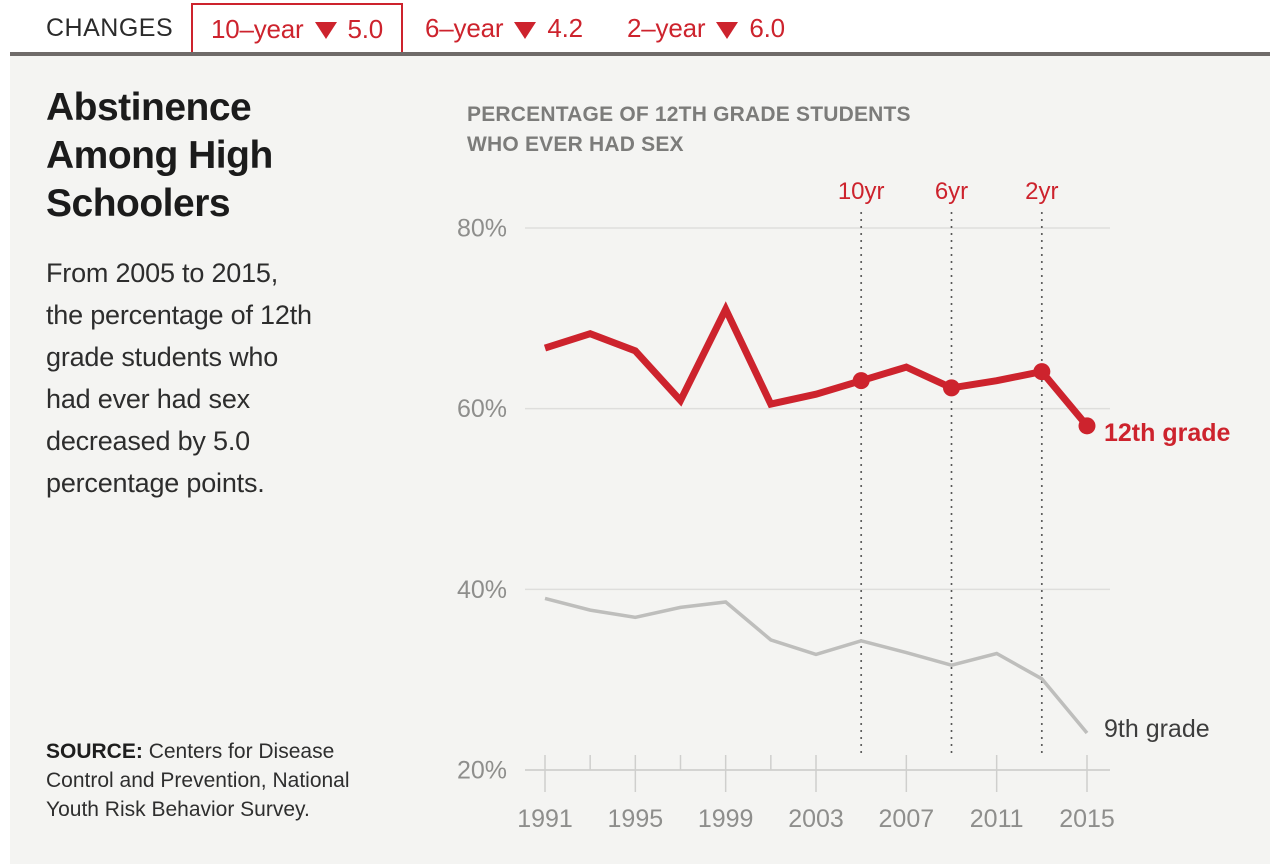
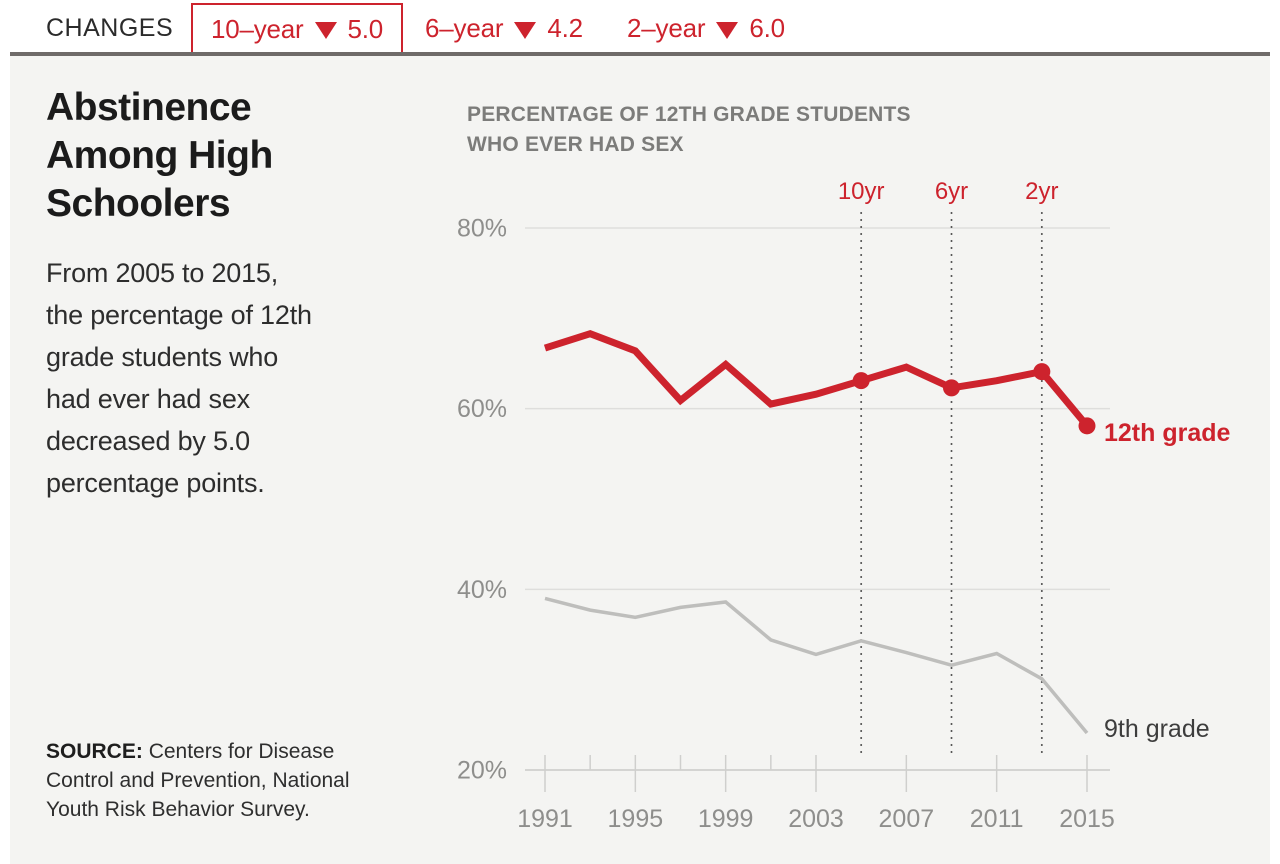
12th grade/1999: 71% -> 65%
